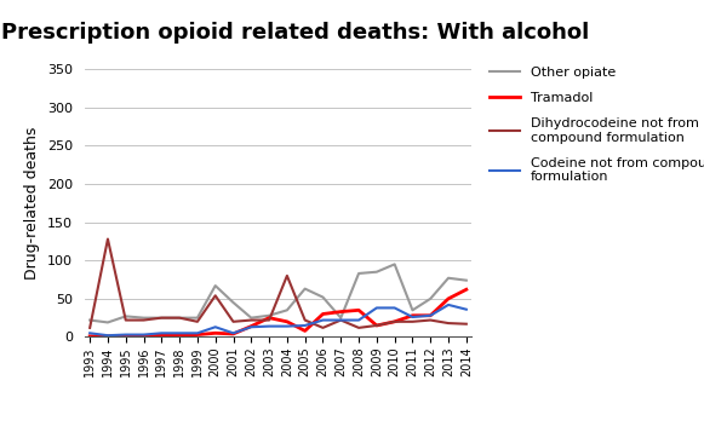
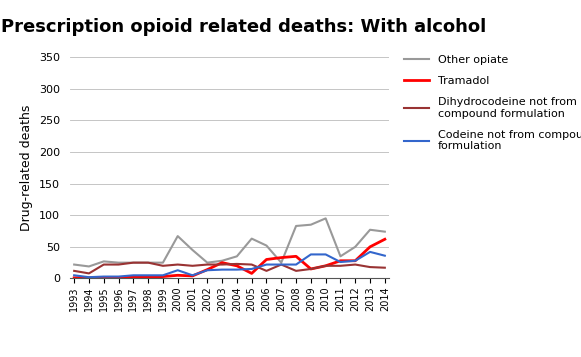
Dihydrocodeine not from compound formulation/1994: 128 -> 8
Dihydrocodeine not from compound formulation/2000: 54 -> 22
Dihydrocodeine not from compound formulation/2004: 80 -> 23
